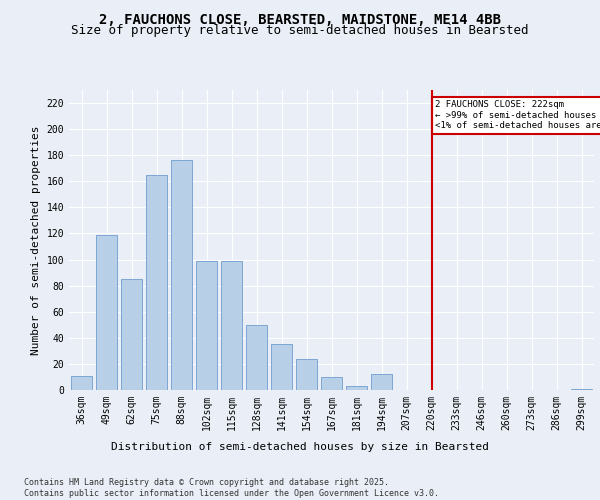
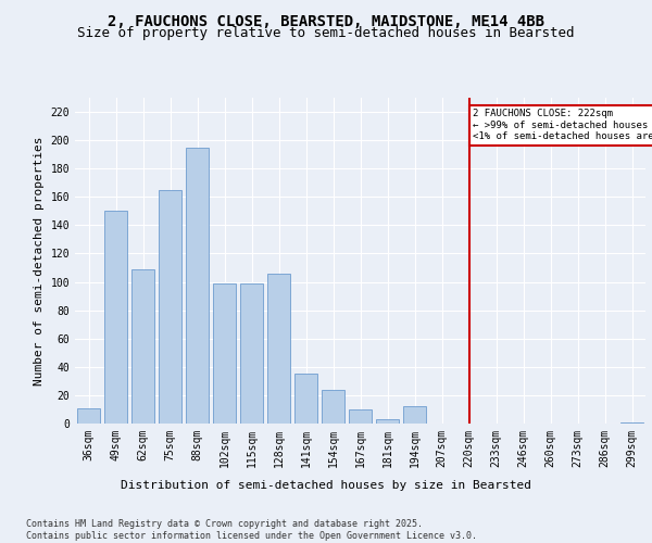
49sqm: 119 -> 150
62sqm: 85 -> 109
88sqm: 176 -> 195
128sqm: 50 -> 106
